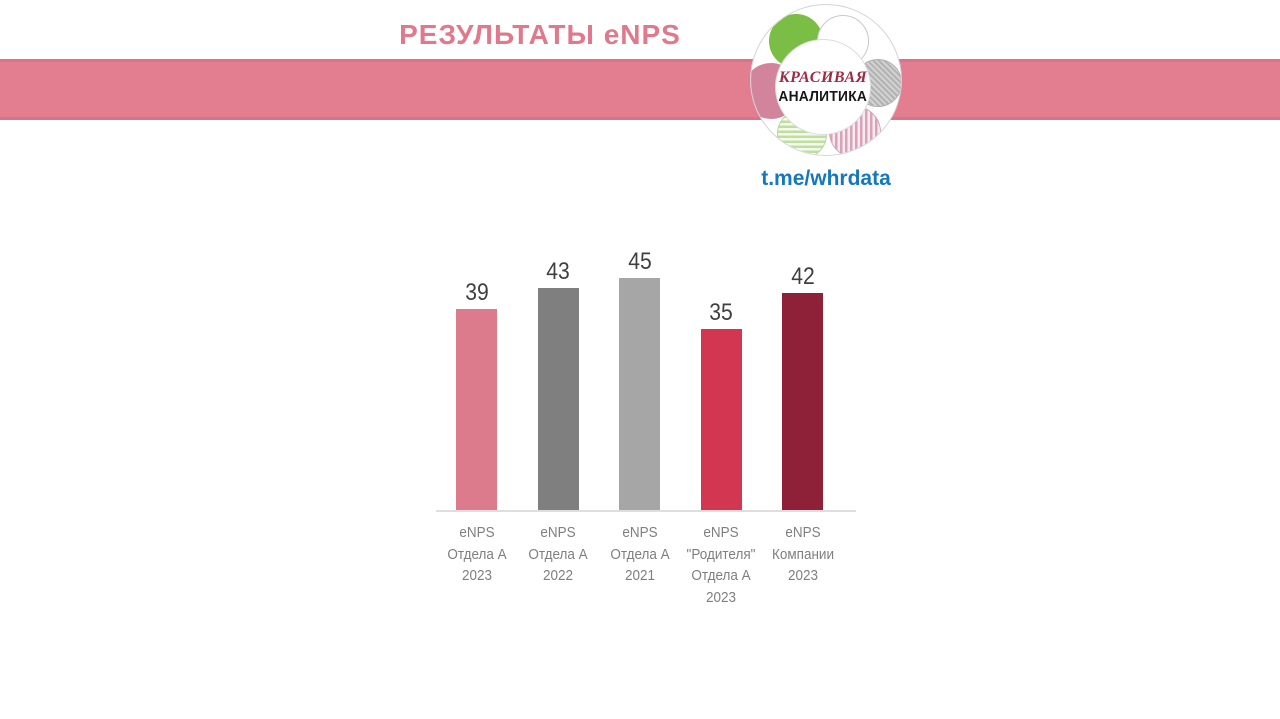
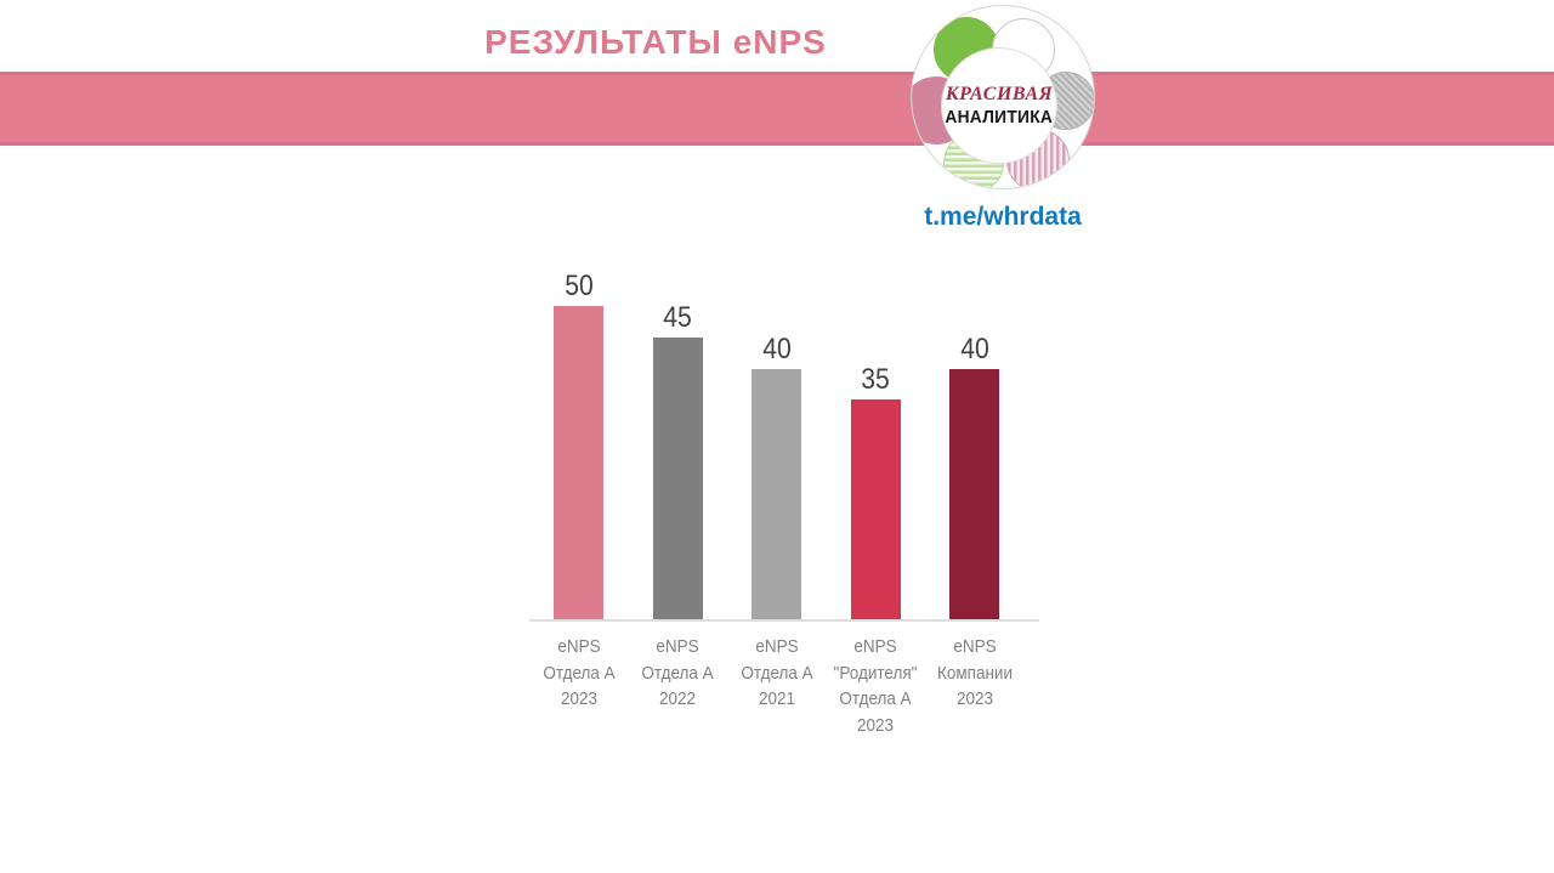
eNPS Отдела А 2023: 39 -> 50
eNPS Отдела А 2022: 43 -> 45
eNPS Отдела А 2021: 45 -> 40
eNPS Компании 2023: 42 -> 40
